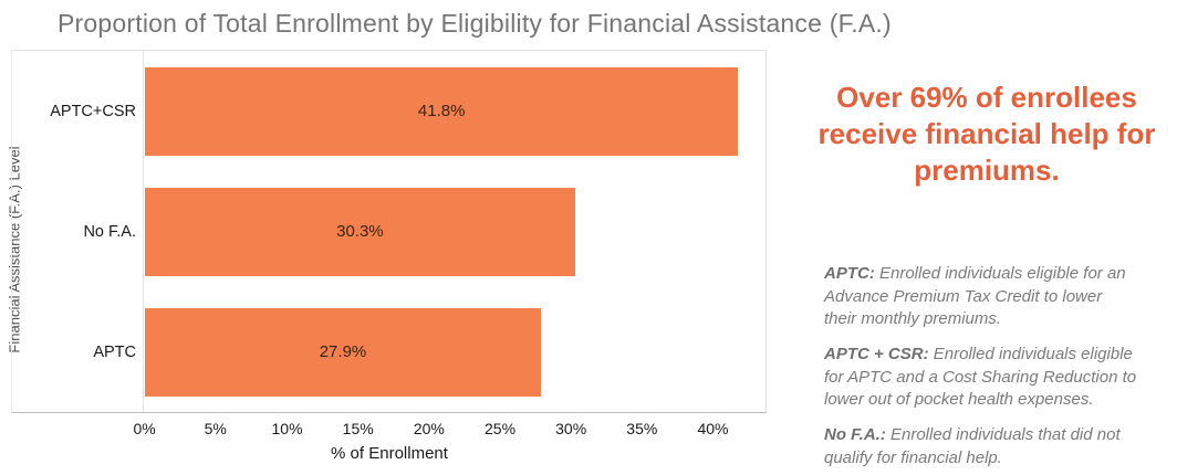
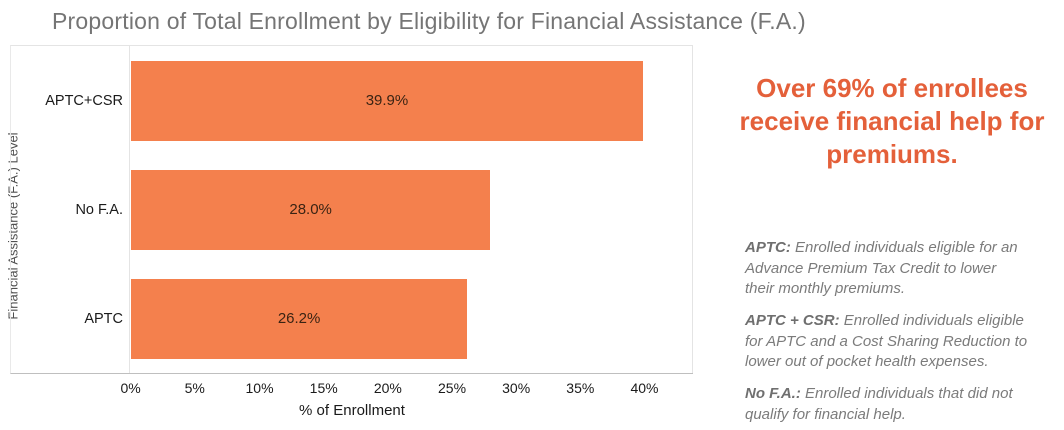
APTC+CSR: 41.8% -> 39.9%
No F.A.: 30.3% -> 28.0%
APTC: 27.9% -> 26.2%
